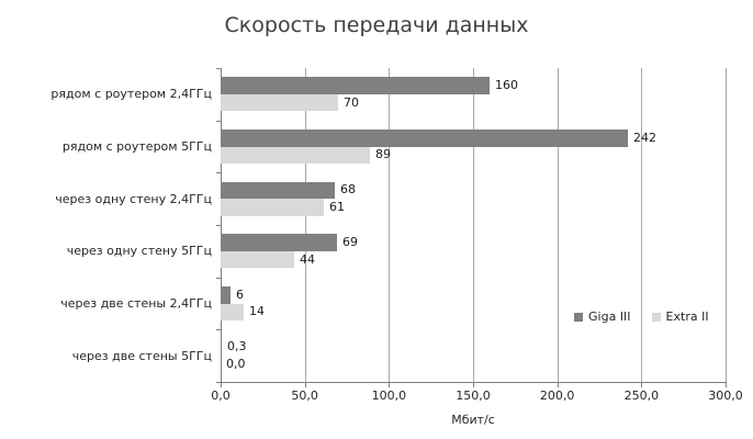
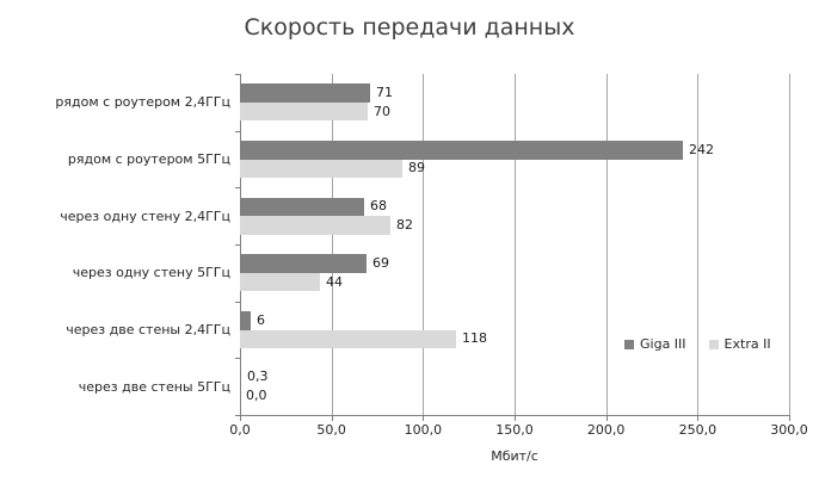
Giga III/рядом с роутером 2,4ГГц: 160 -> 71
Extra II/через одну стену 2,4ГГц: 61 -> 82
Extra II/через две стены 2,4ГГц: 14 -> 118
